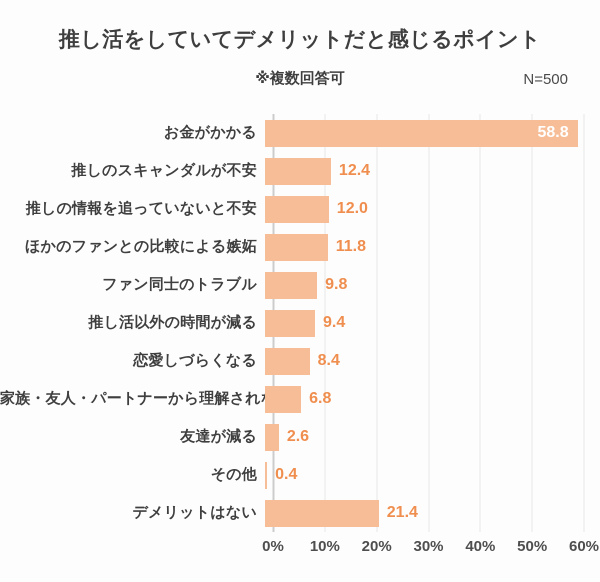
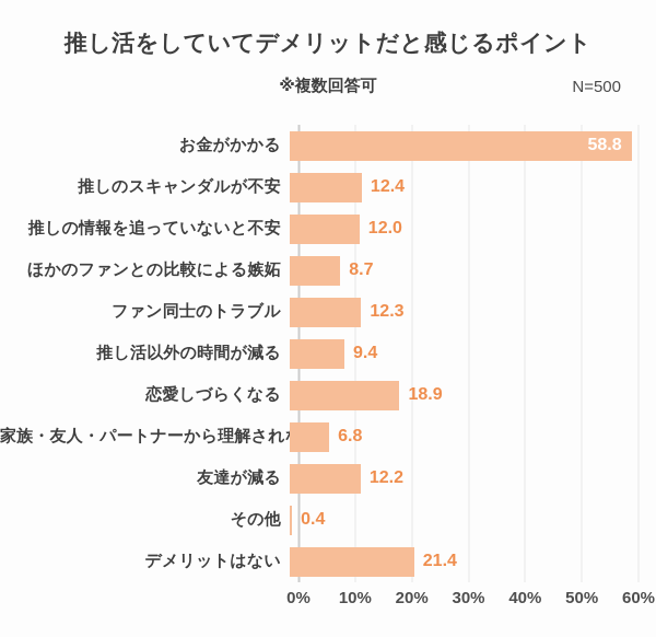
ほかのファンとの比較による嫉妬: 11.8 -> 8.7
ファン同士のトラブル: 9.8 -> 12.3
恋愛しづらくなる: 8.4 -> 18.9
友達が減る: 2.6 -> 12.2
